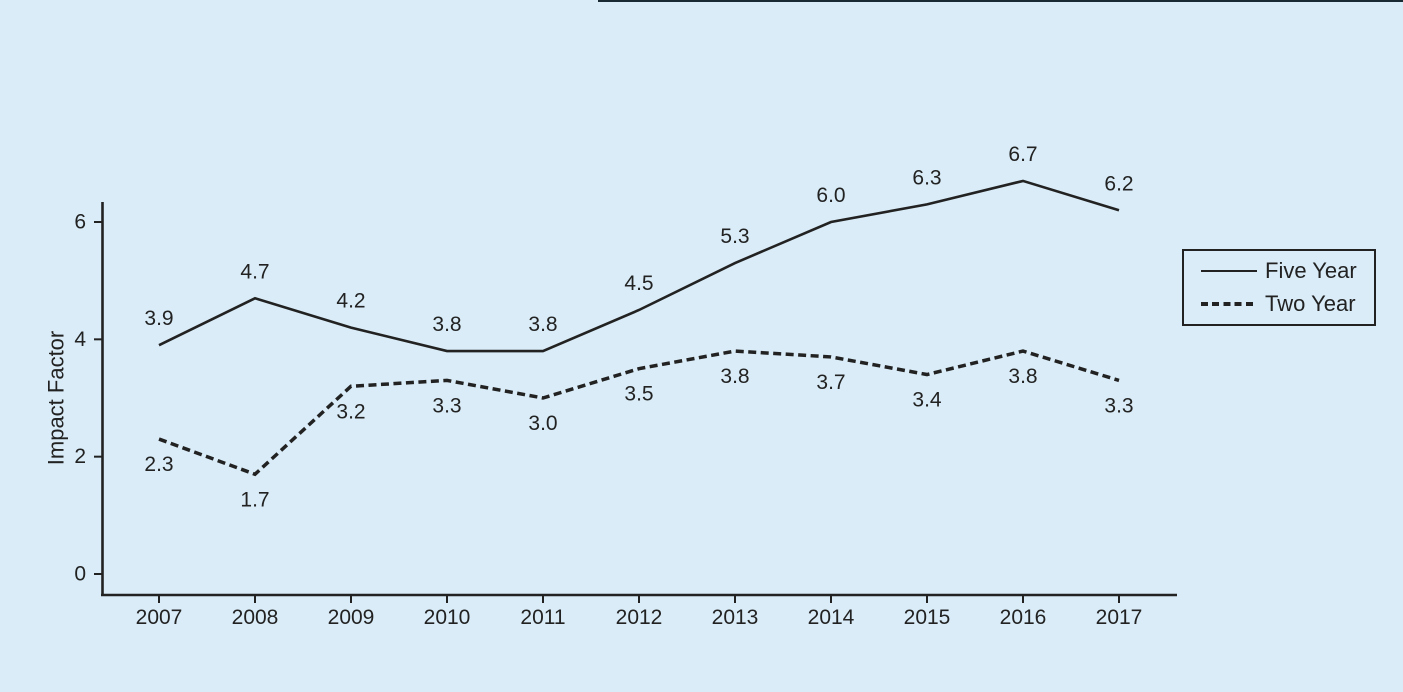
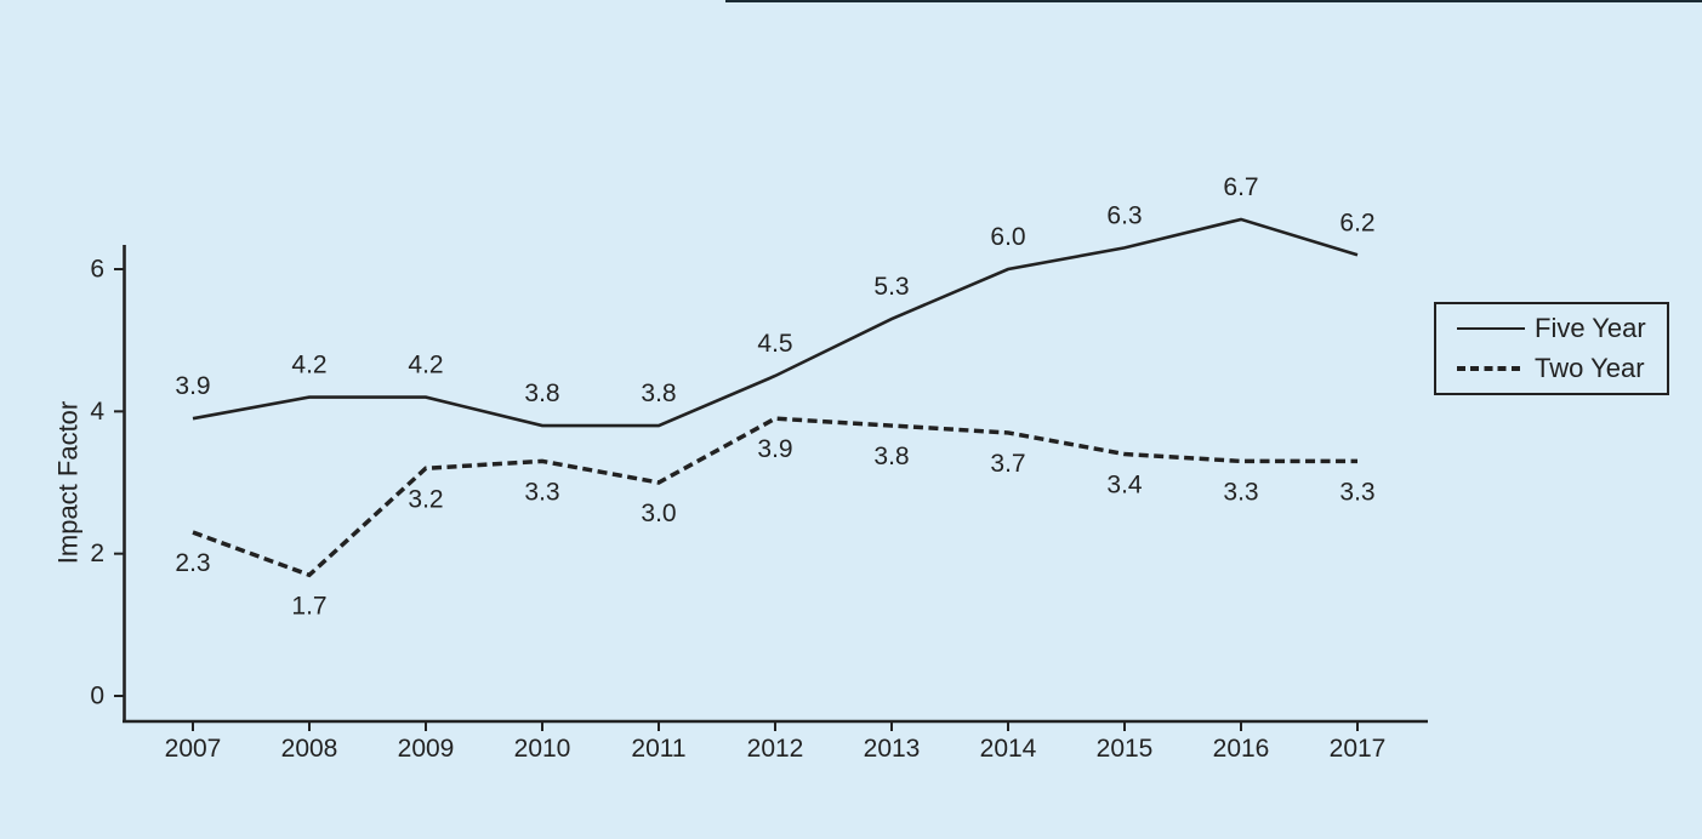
Five Year/2008: 4.7 -> 4.2
Two Year/2012: 3.5 -> 3.9
Two Year/2016: 3.8 -> 3.3
